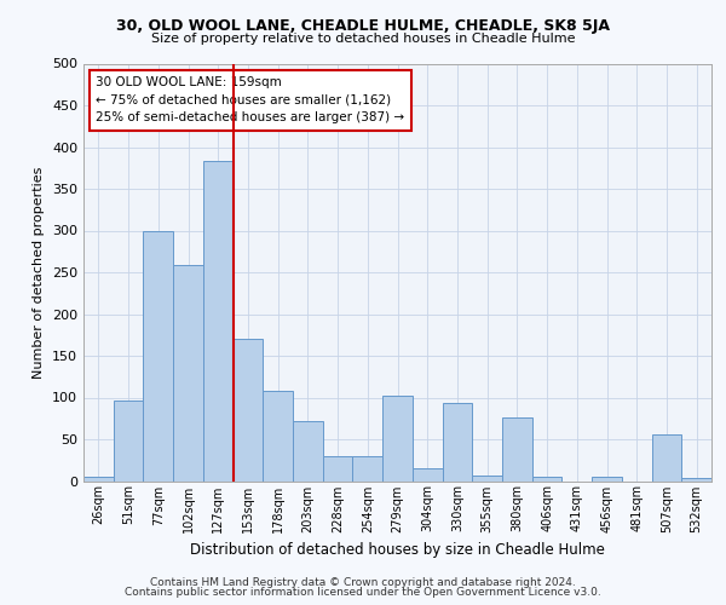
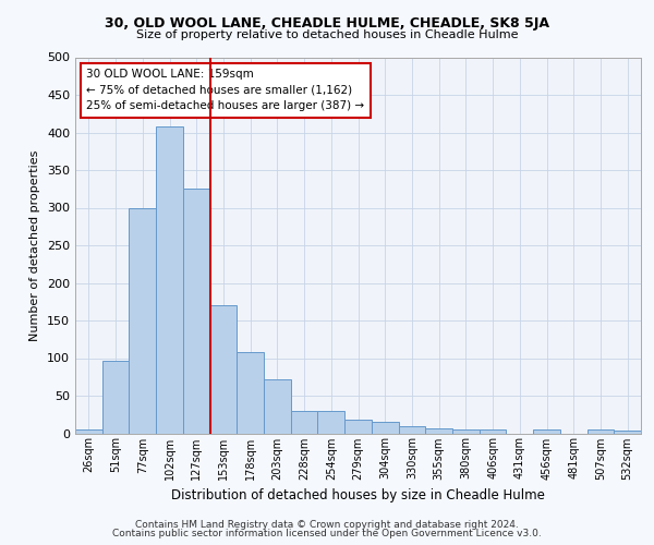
102sqm: 258 -> 408
127sqm: 384 -> 325
279sqm: 102 -> 18
330sqm: 94 -> 10
380sqm: 76 -> 5
507sqm: 56 -> 5
